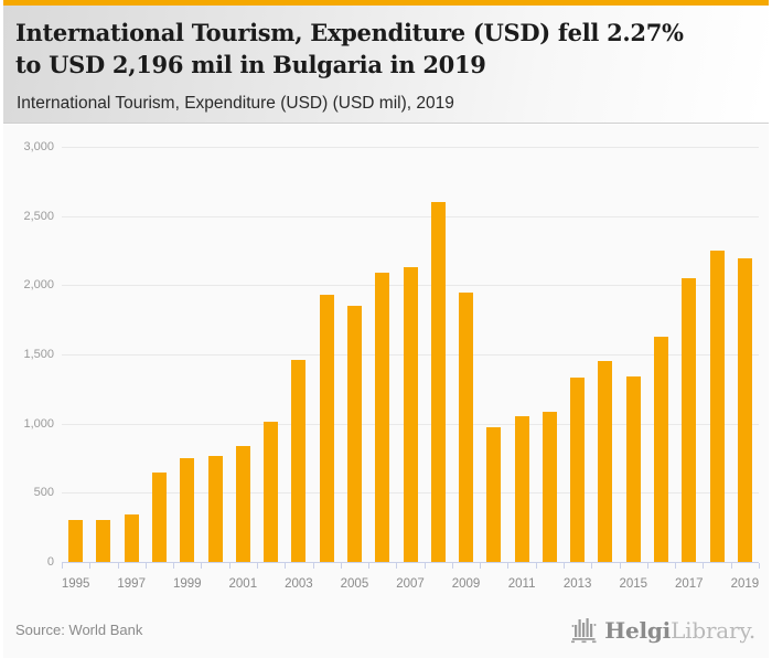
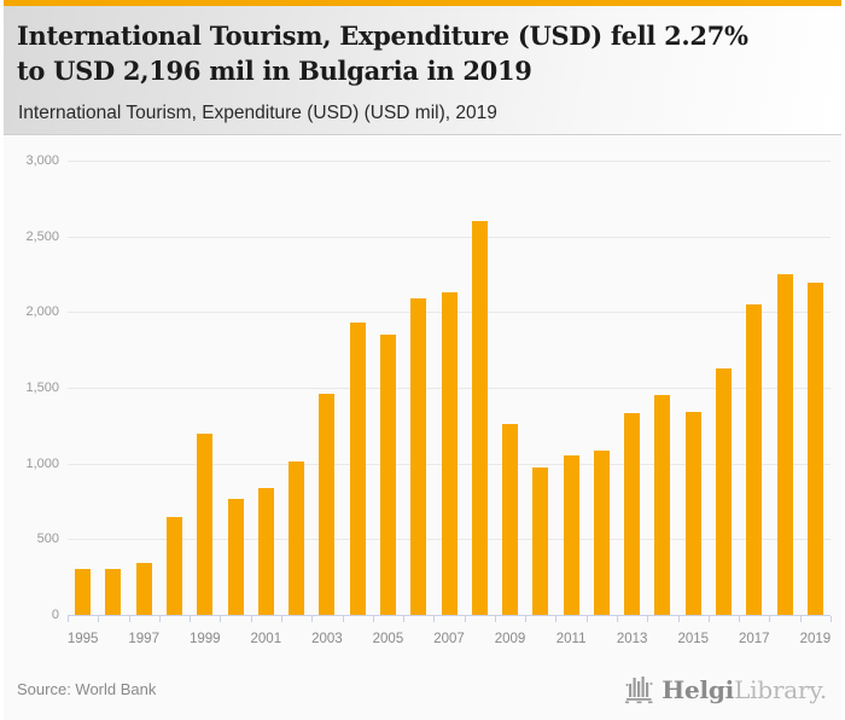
1999: 750 -> 1200
2009: 1950 -> 1260
